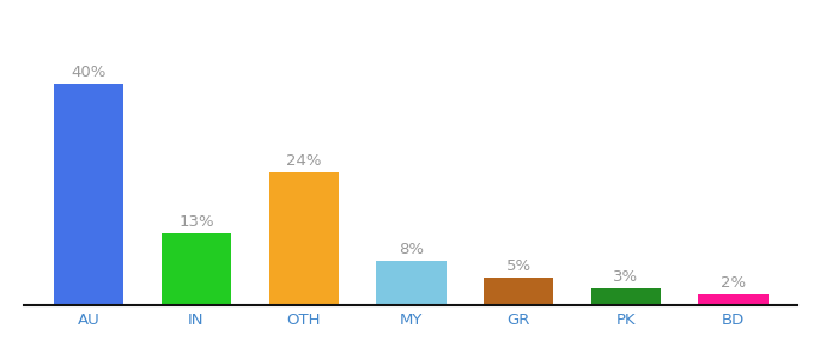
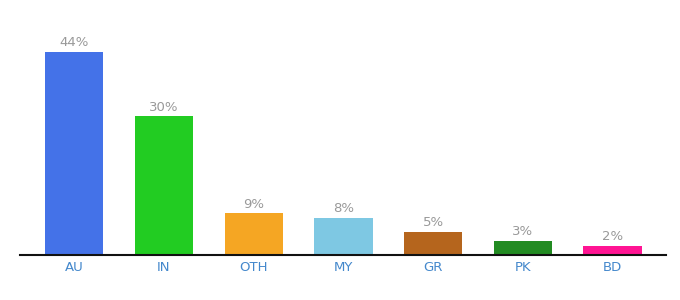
AU: 40% -> 44%
IN: 13% -> 30%
OTH: 24% -> 9%
